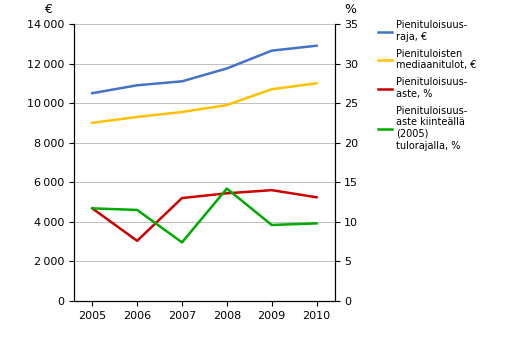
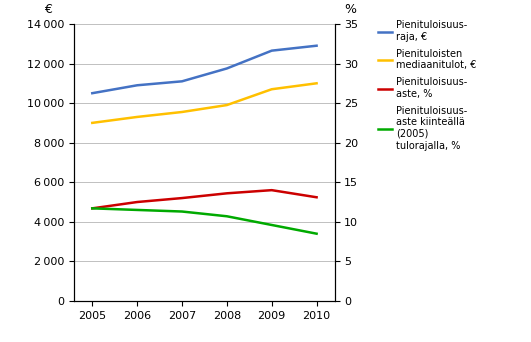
Pienituloisuus- aste, %/2006: 7.6 -> 12.5
Pienituloisuus- aste kiinteällä (2005) tulorajalla, %/2007: 7.4 -> 11.3
Pienituloisuus- aste kiinteällä (2005) tulorajalla, %/2008: 14.2 -> 10.7
Pienituloisuus- aste kiinteällä (2005) tulorajalla, %/2010: 9.8 -> 8.5
